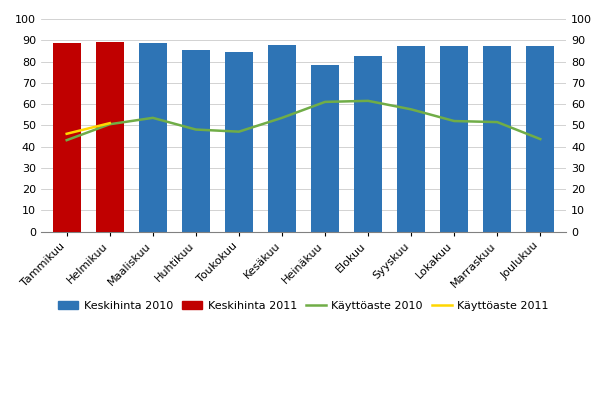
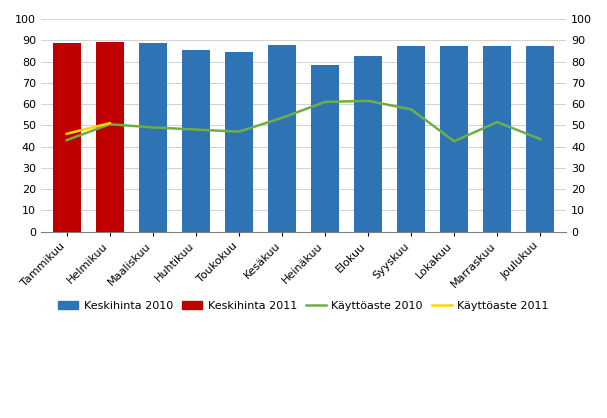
Käyttöaste 2010/Maaliskuu: 53.5 -> 49.0
Käyttöaste 2010/Lokakuu: 52.0 -> 42.5
